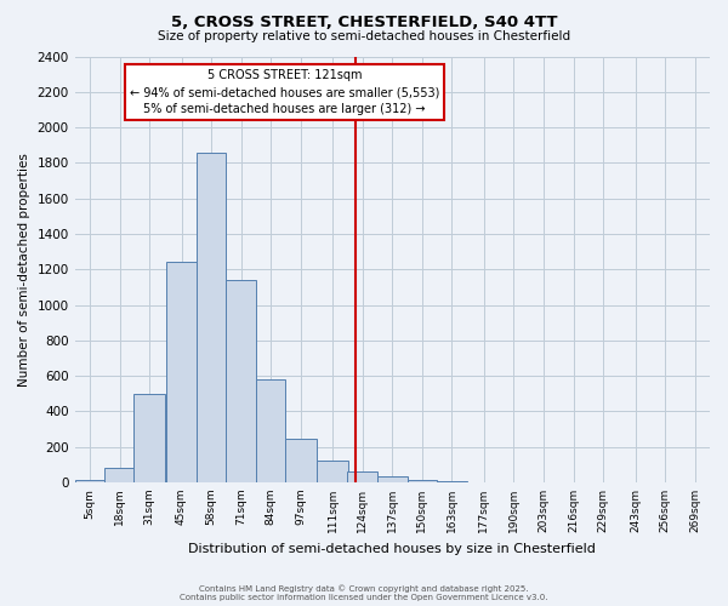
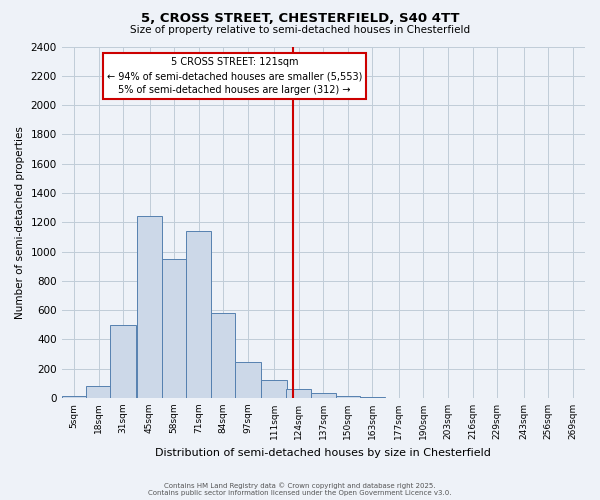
58sqm: 1860 -> 950
